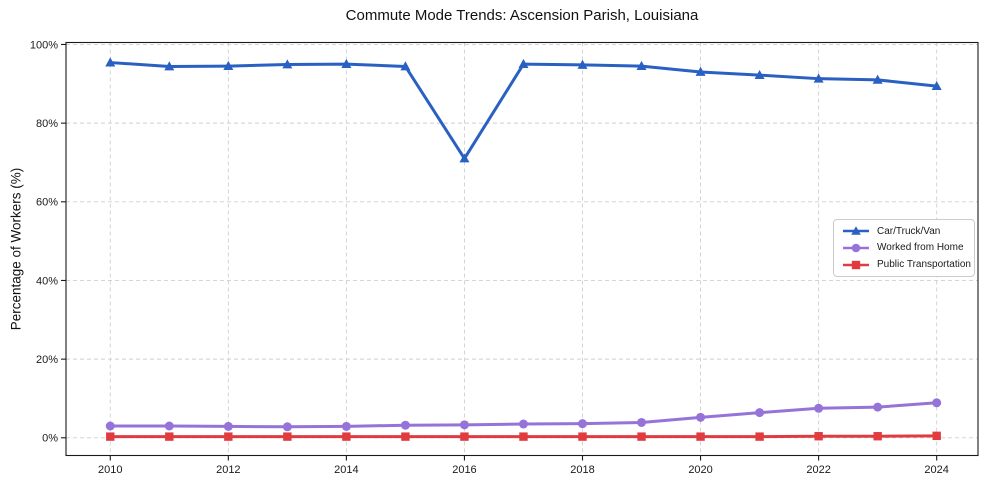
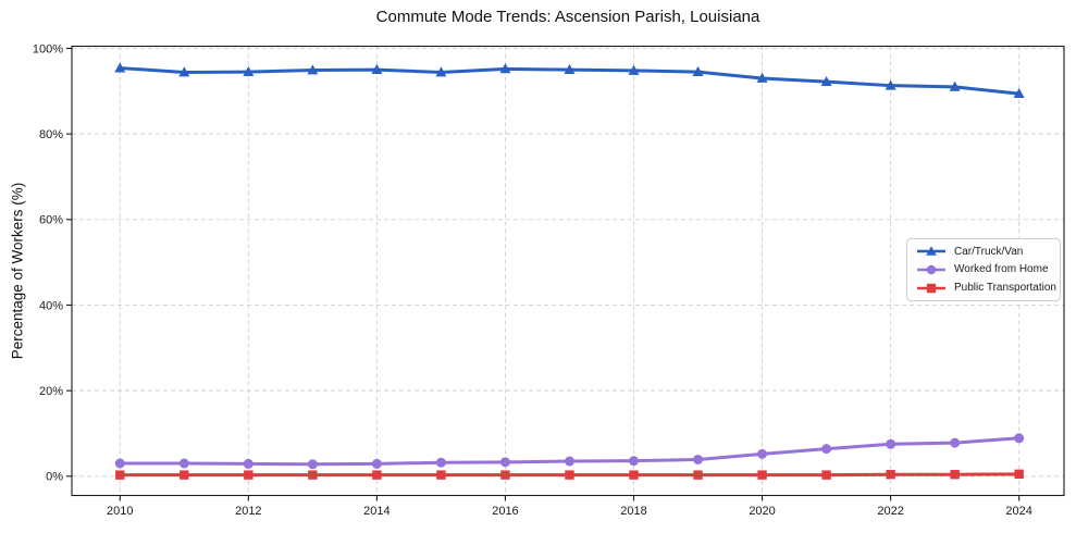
Car/Truck/Van/2016: 71% -> 95%
